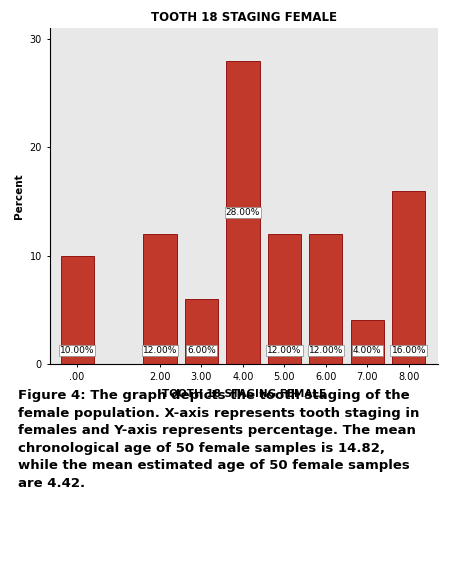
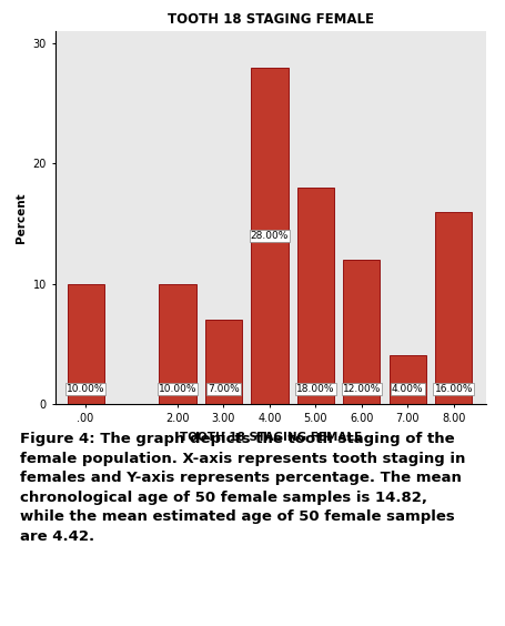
2.00: 12.00% -> 10.00%
3.00: 6.00% -> 7.00%
5.00: 12.00% -> 18.00%
